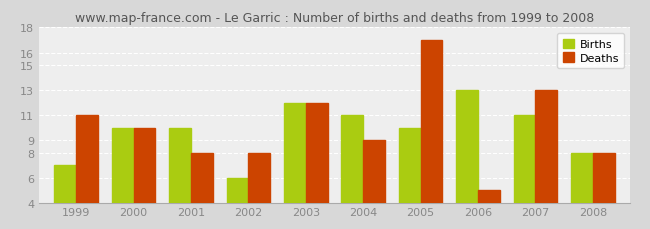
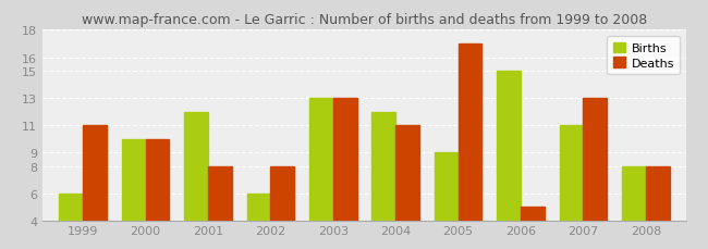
Births/1999: 7 -> 6
Births/2001: 10 -> 12
Births/2003: 12 -> 13
Deaths/2003: 12 -> 13
Births/2004: 11 -> 12
Deaths/2004: 9 -> 11
Births/2005: 10 -> 9
Births/2006: 13 -> 15
